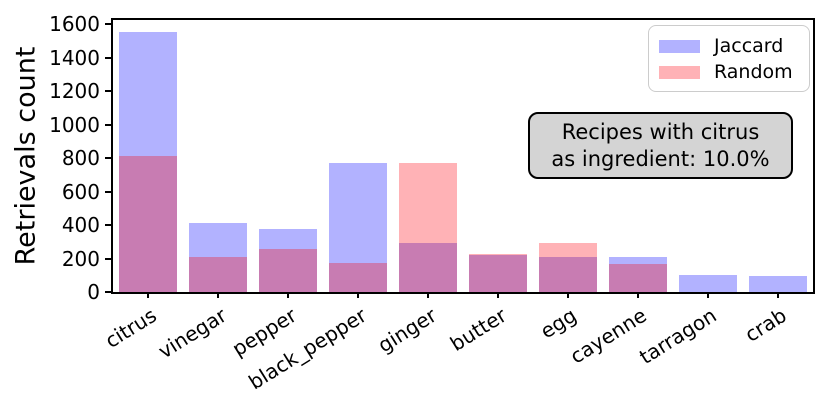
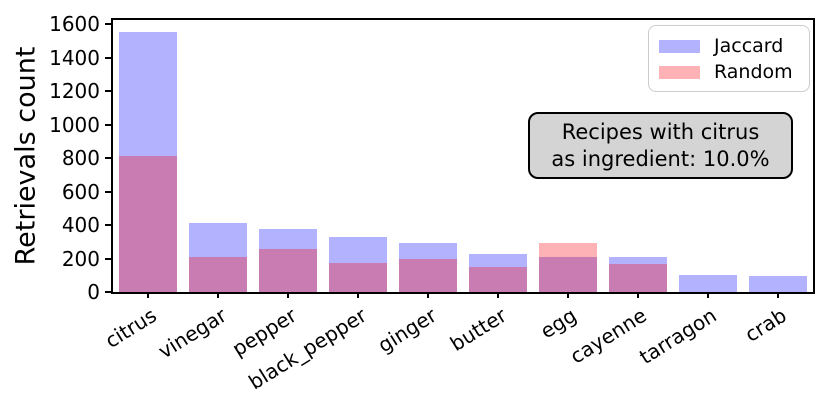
Jaccard/black_pepper: 770 -> 330
Random/ginger: 770 -> 200
Random/butter: 230 -> 150
